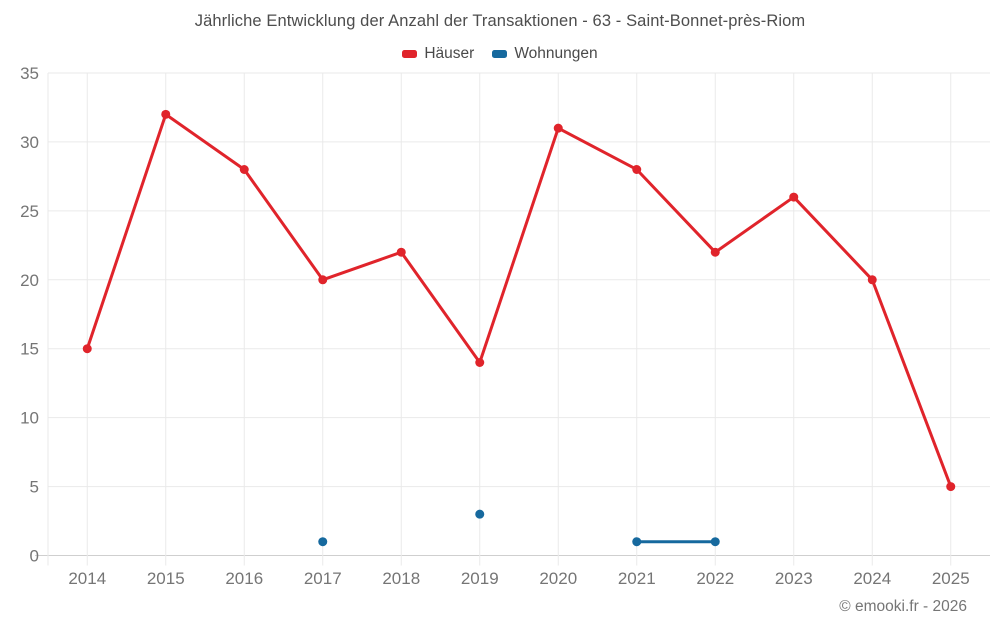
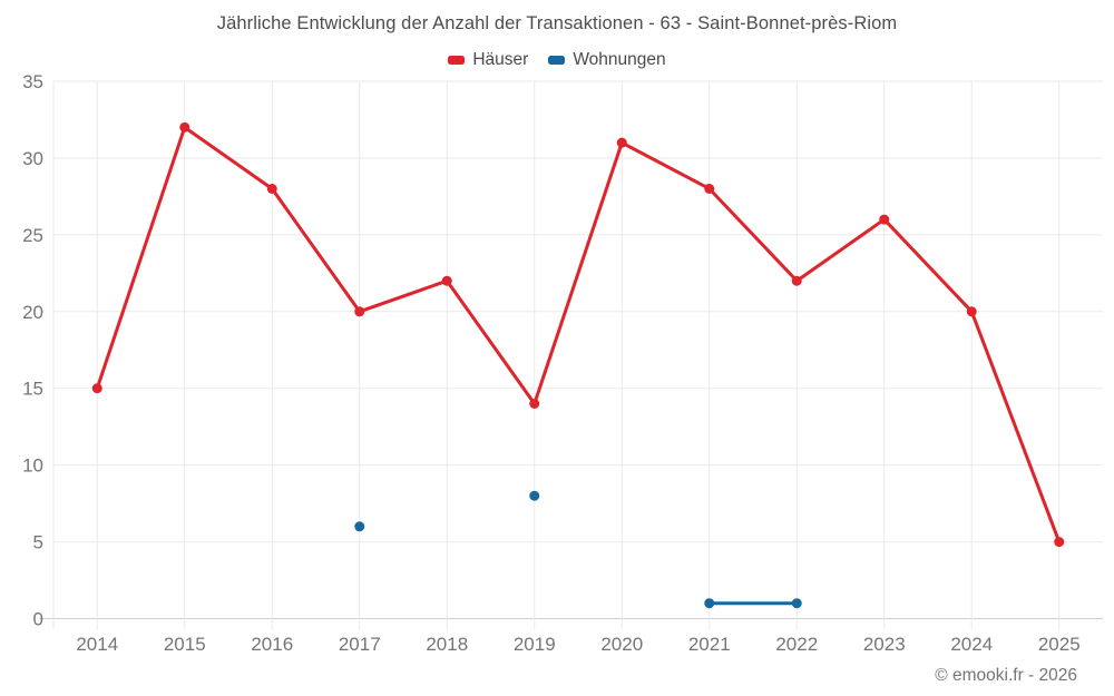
Wohnungen/2017: 1 -> 6
Wohnungen/2019: 3 -> 8
